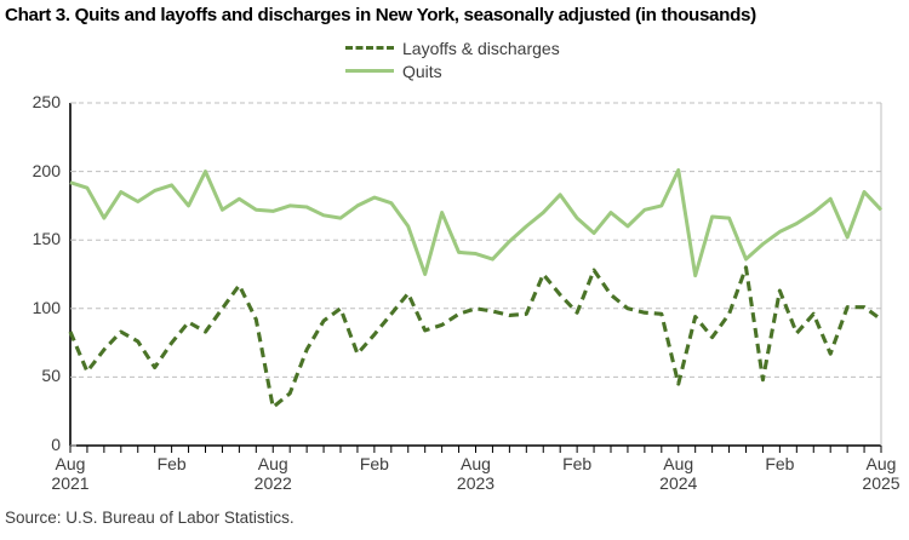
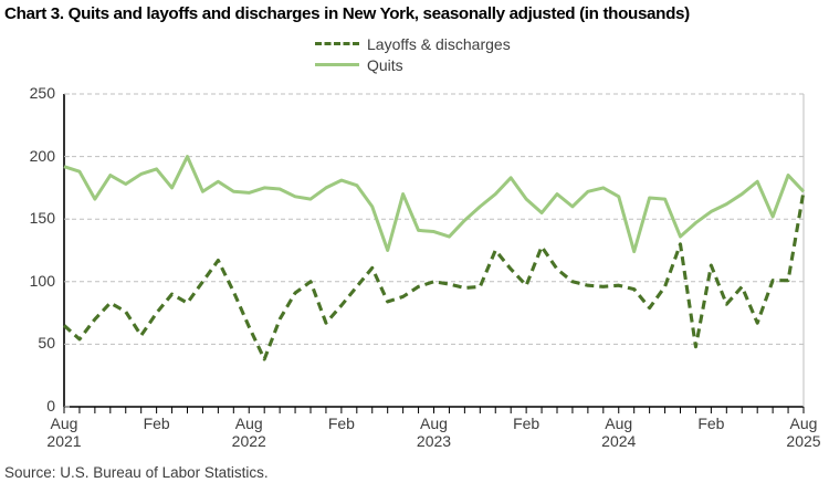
Layoffs & discharges/Aug 2021: 83 -> 65
Layoffs & discharges/Aug 2022: 28 -> 64
Layoffs & discharges/Aug 2024: 45 -> 97
Quits/Aug 2024: 201 -> 168
Layoffs & discharges/Aug 2025: 92 -> 172
